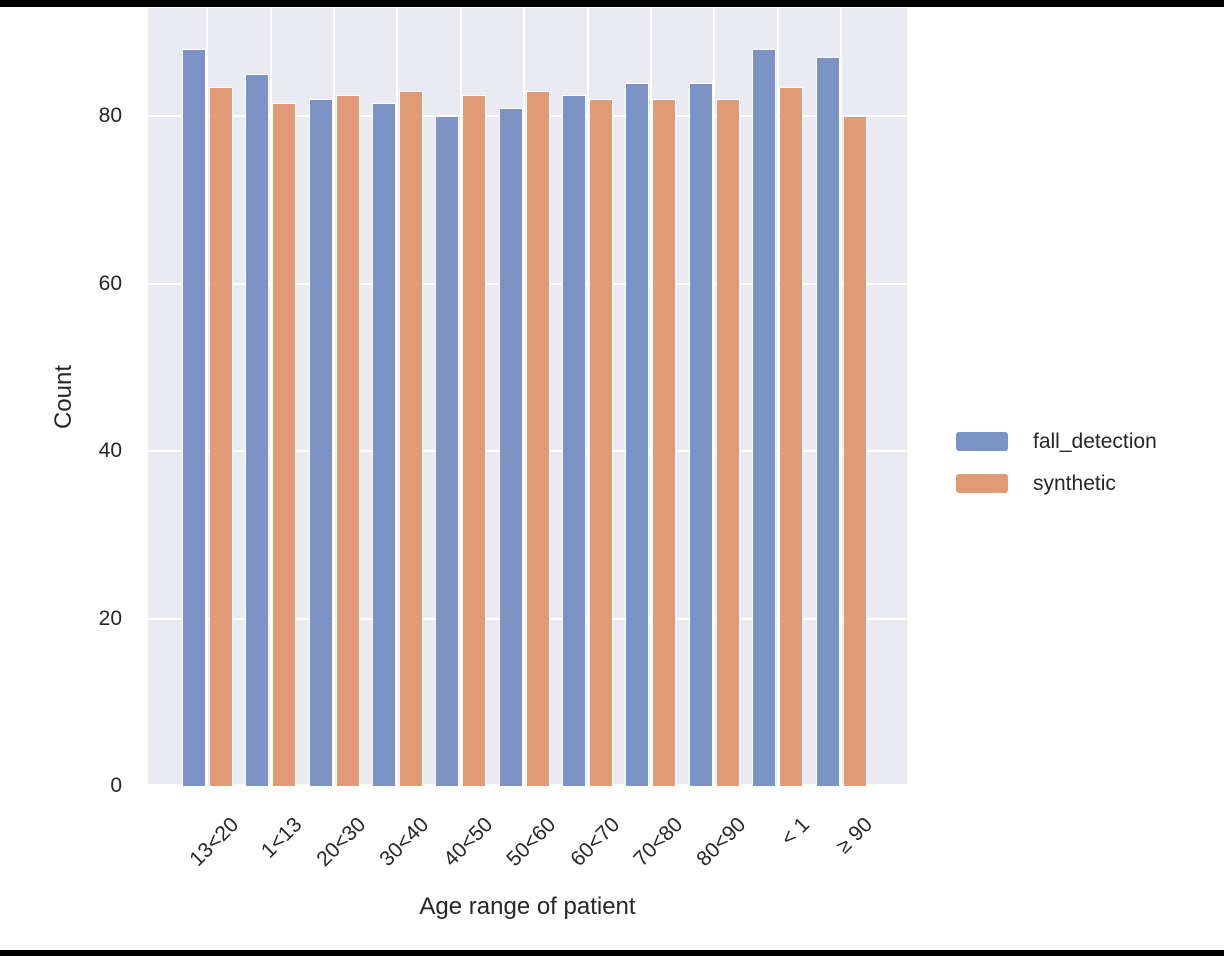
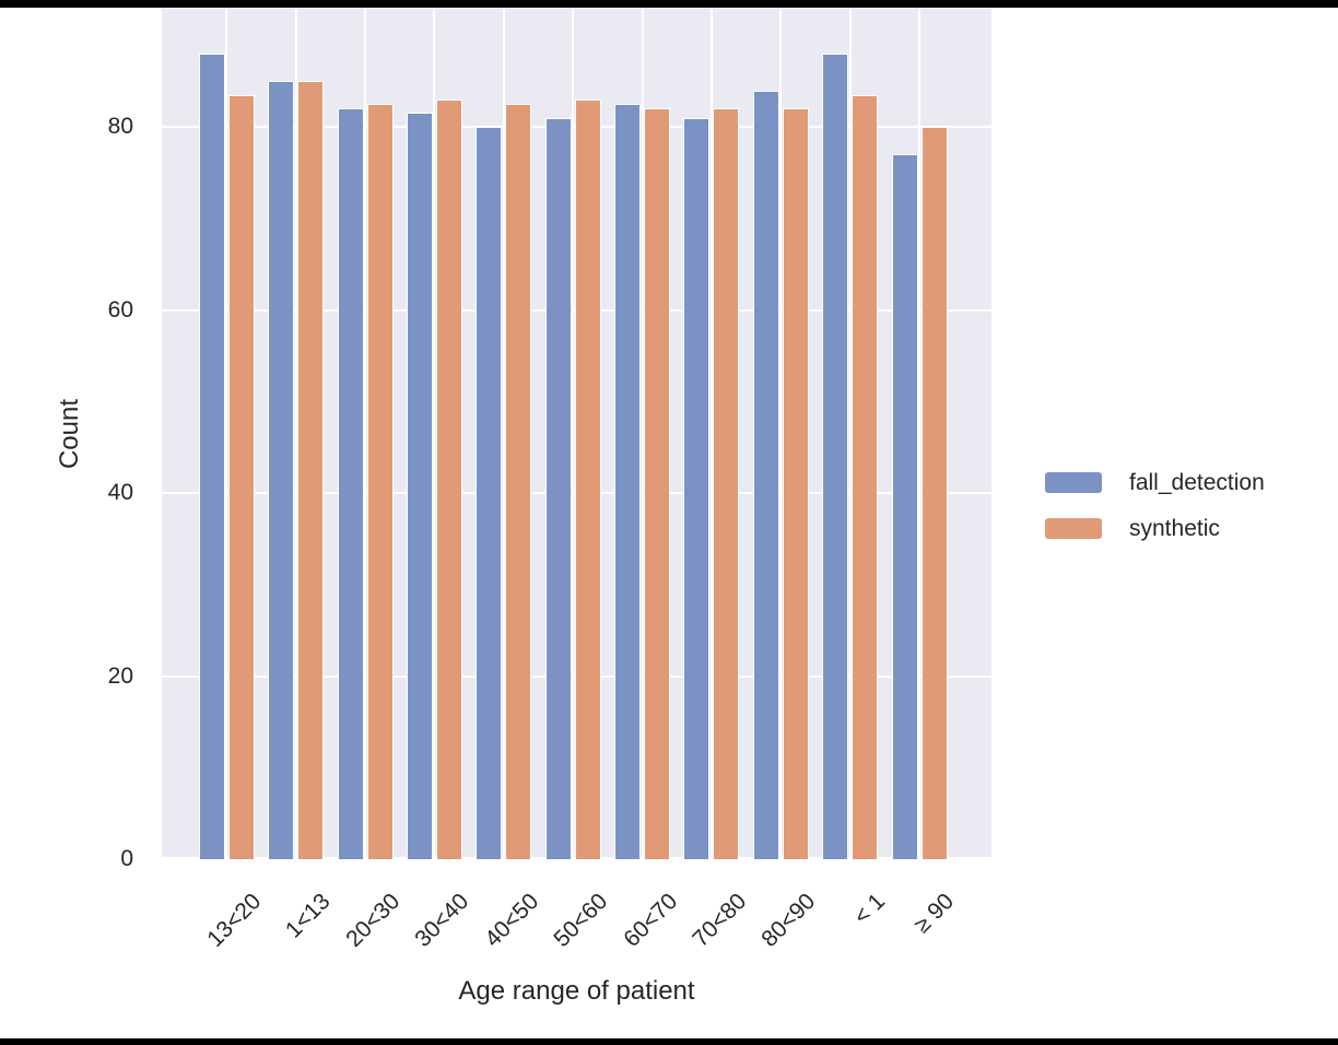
synthetic/1<13: 82 -> 85
fall_detection/70<80: 84 -> 81
fall_detection/≥ 90: 87 -> 77
